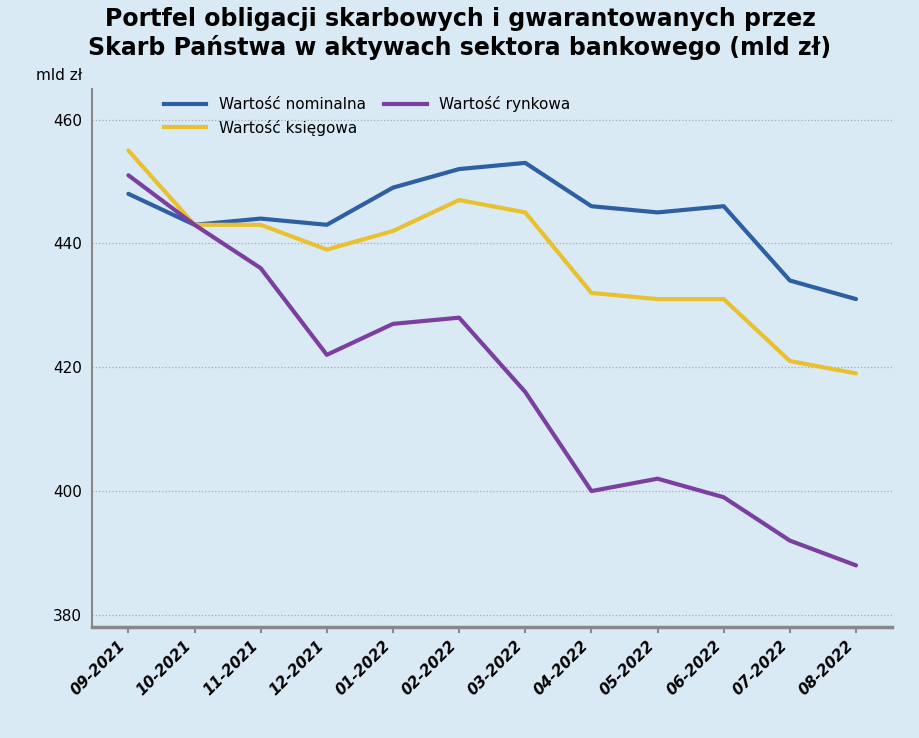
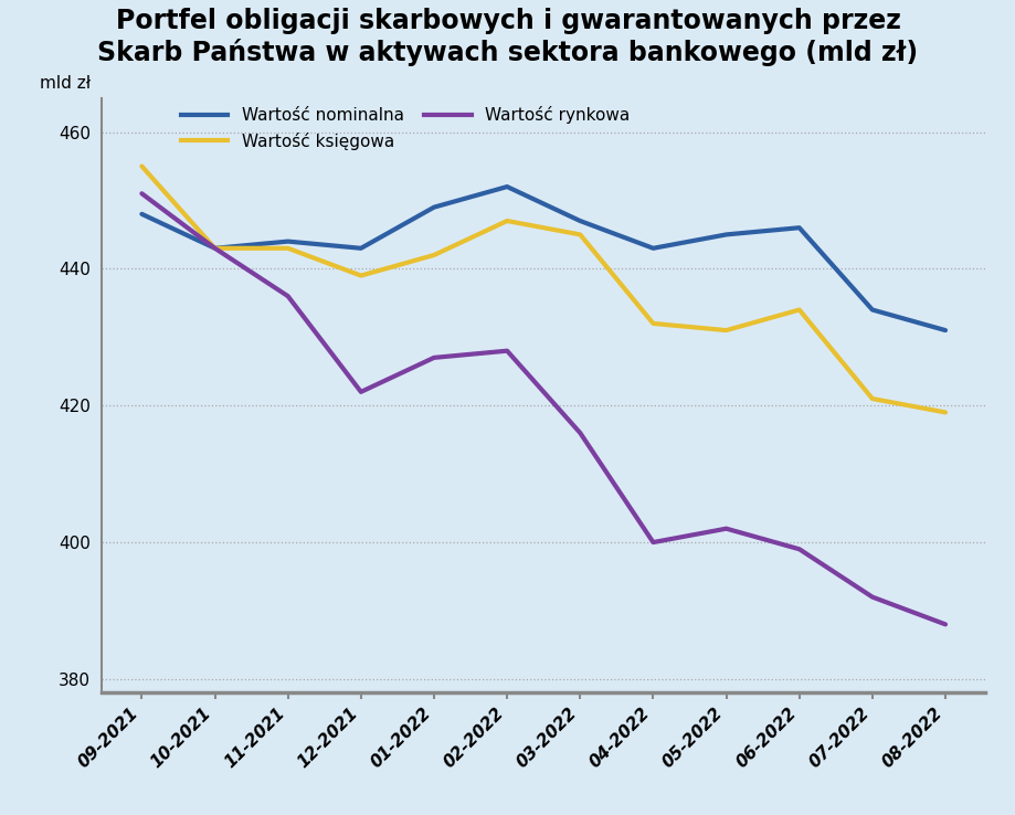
Wartość nominalna/03-2022: 453 -> 447
Wartość nominalna/04-2022: 446 -> 443
Wartość księgowa/06-2022: 431 -> 434
